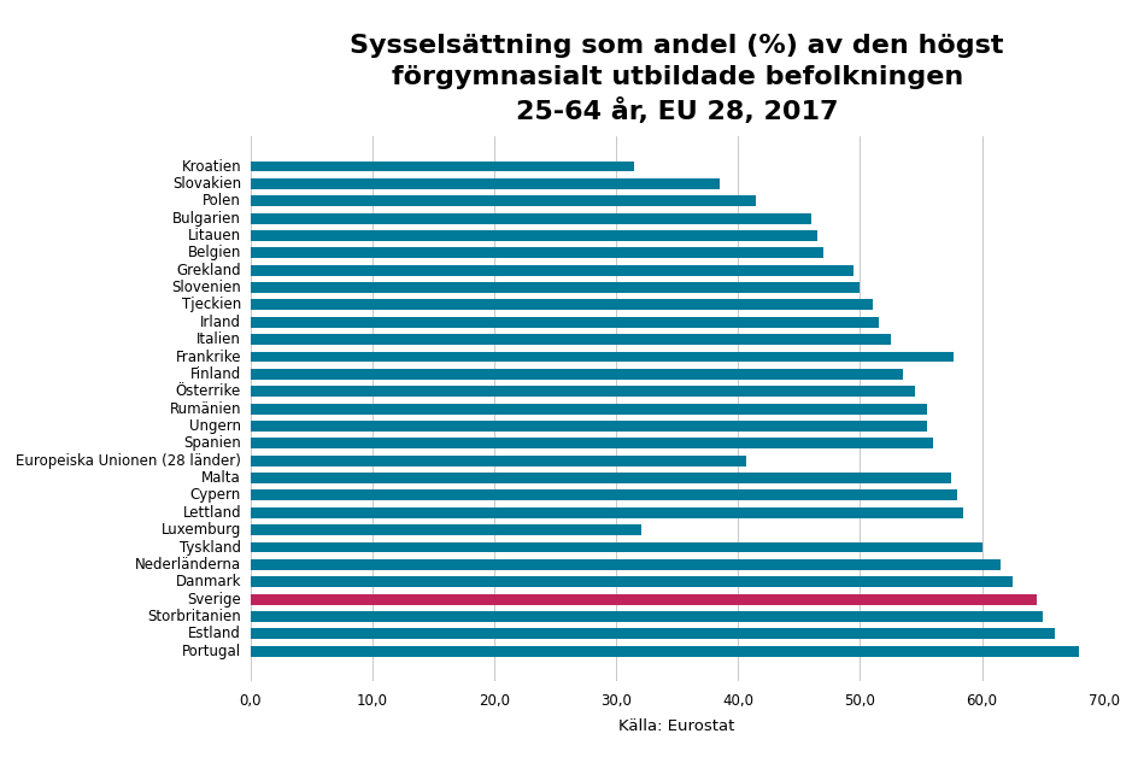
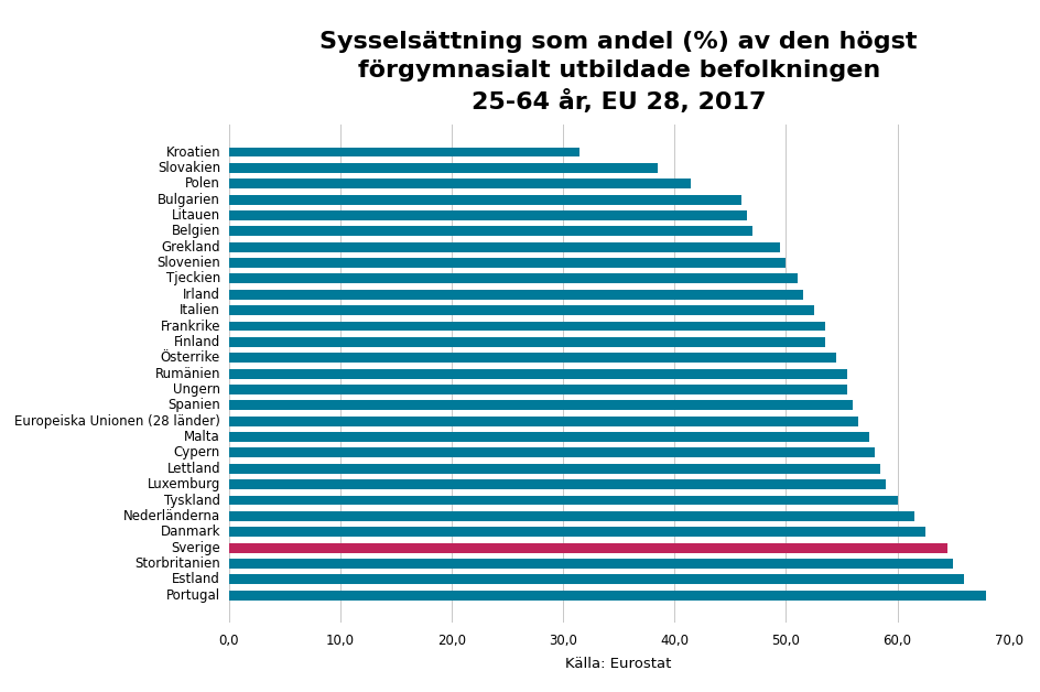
Frankrike: 57,7 -> 53,5
Europeiska Unionen (28 länder): 40,7 -> 56,5
Luxemburg: 32,1 -> 59,0
